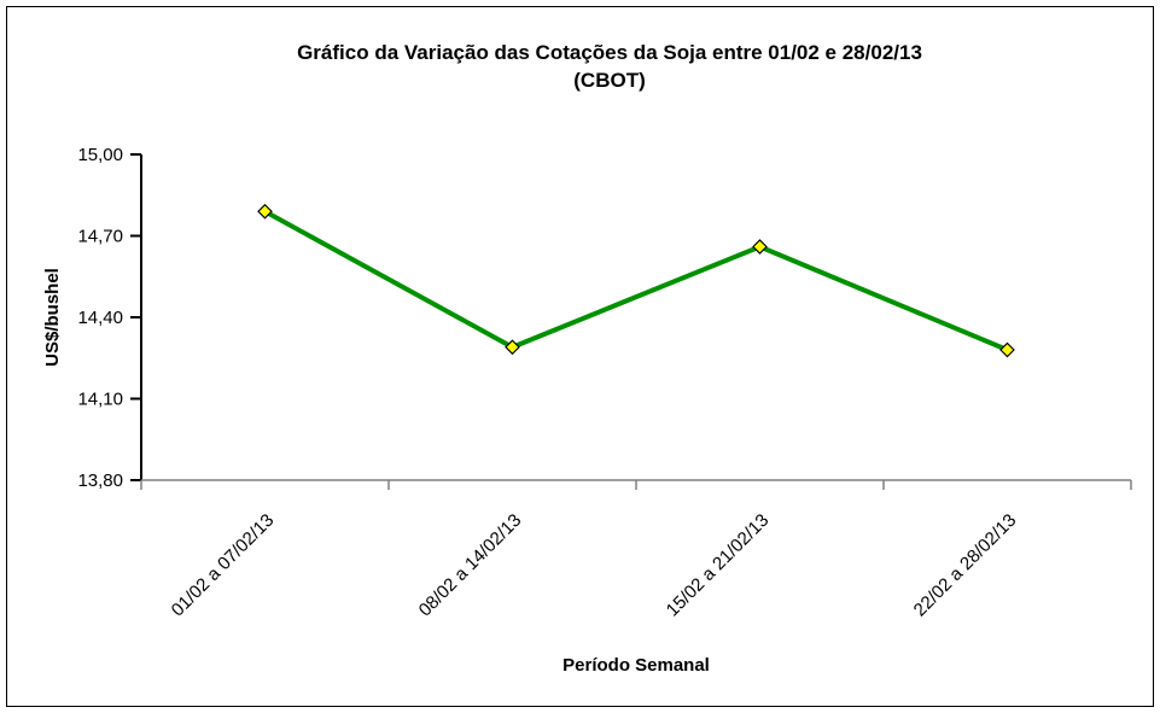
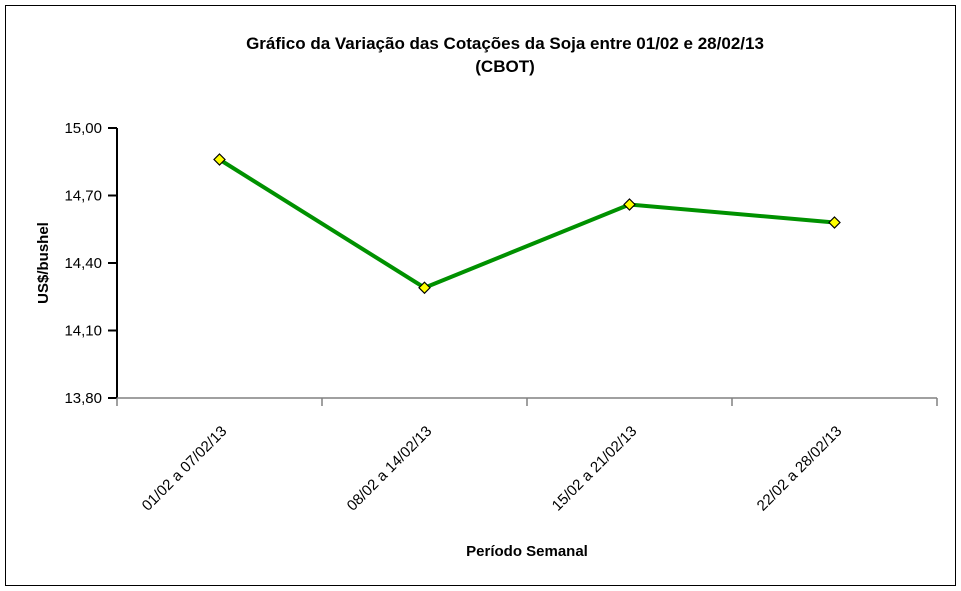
01/02 a 07/02/13: 14,79 -> 14,86
22/02 a 28/02/13: 14,28 -> 14,58
